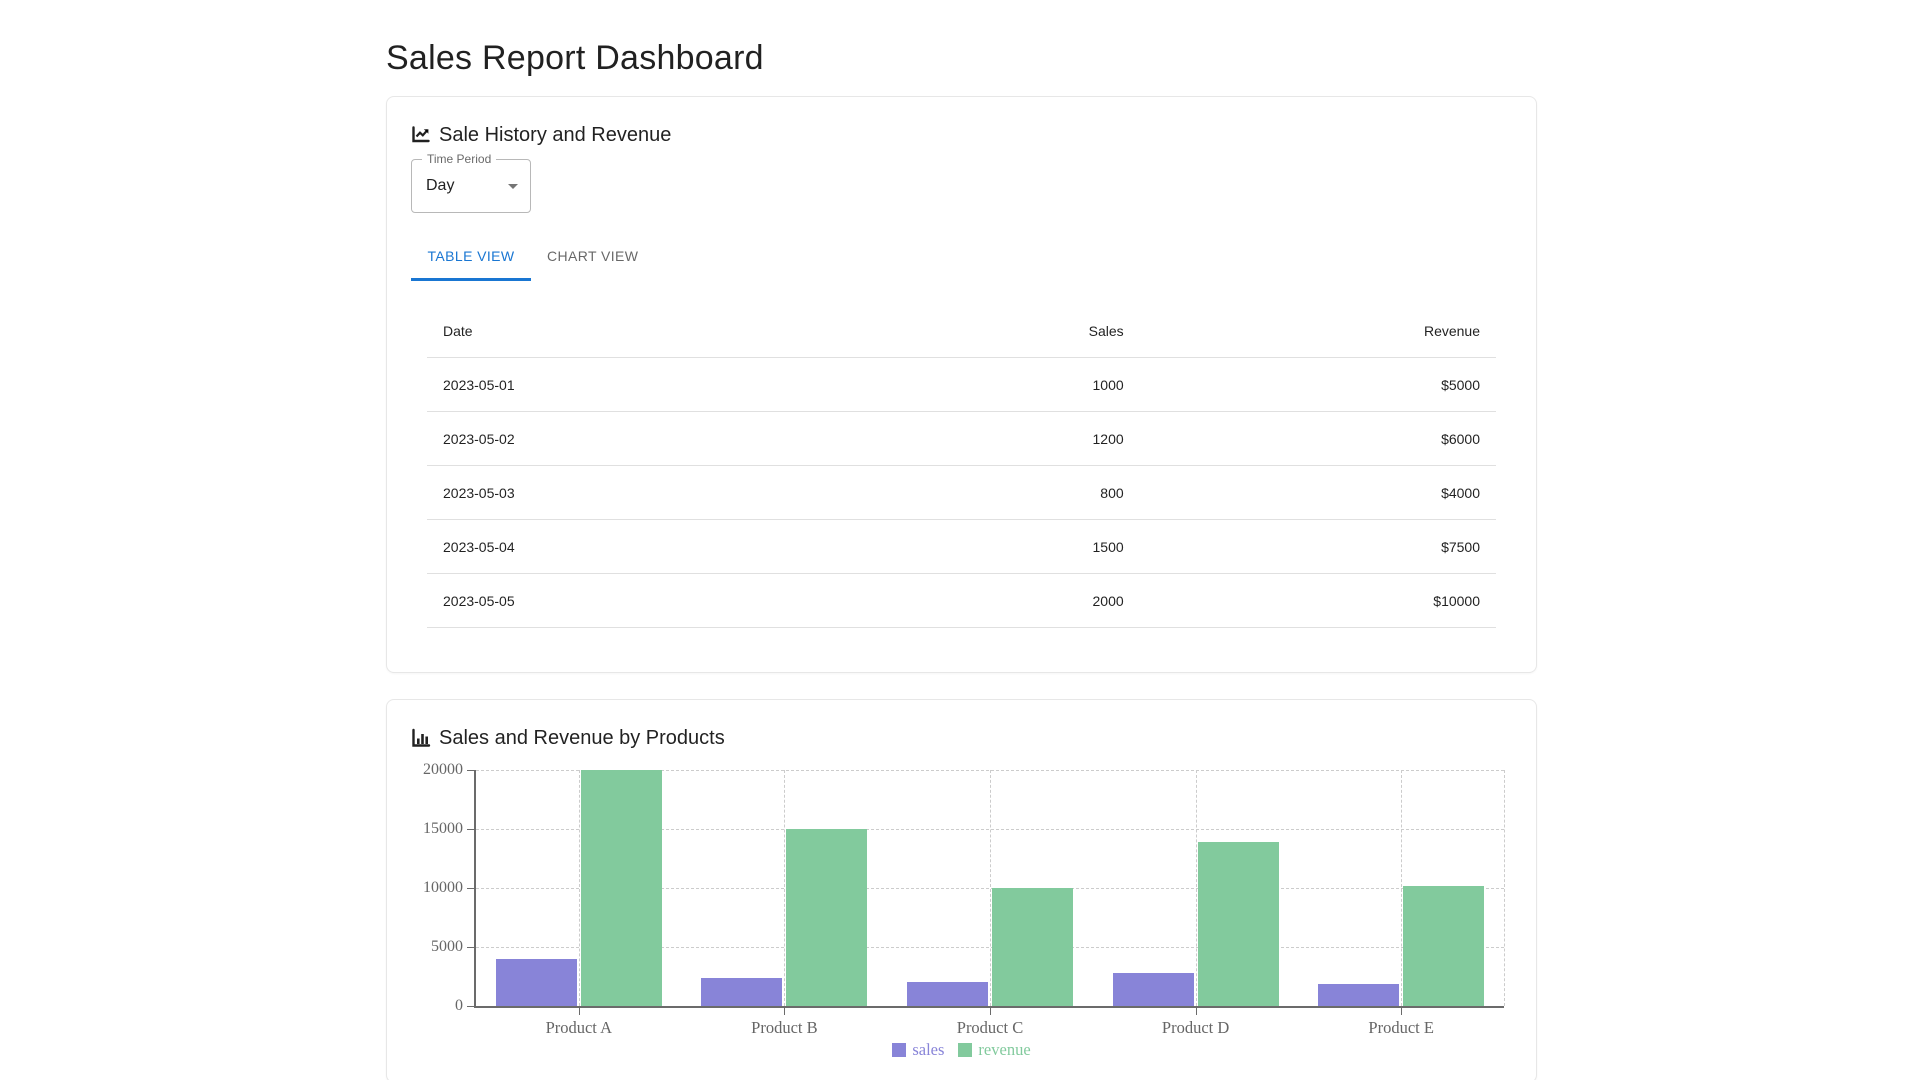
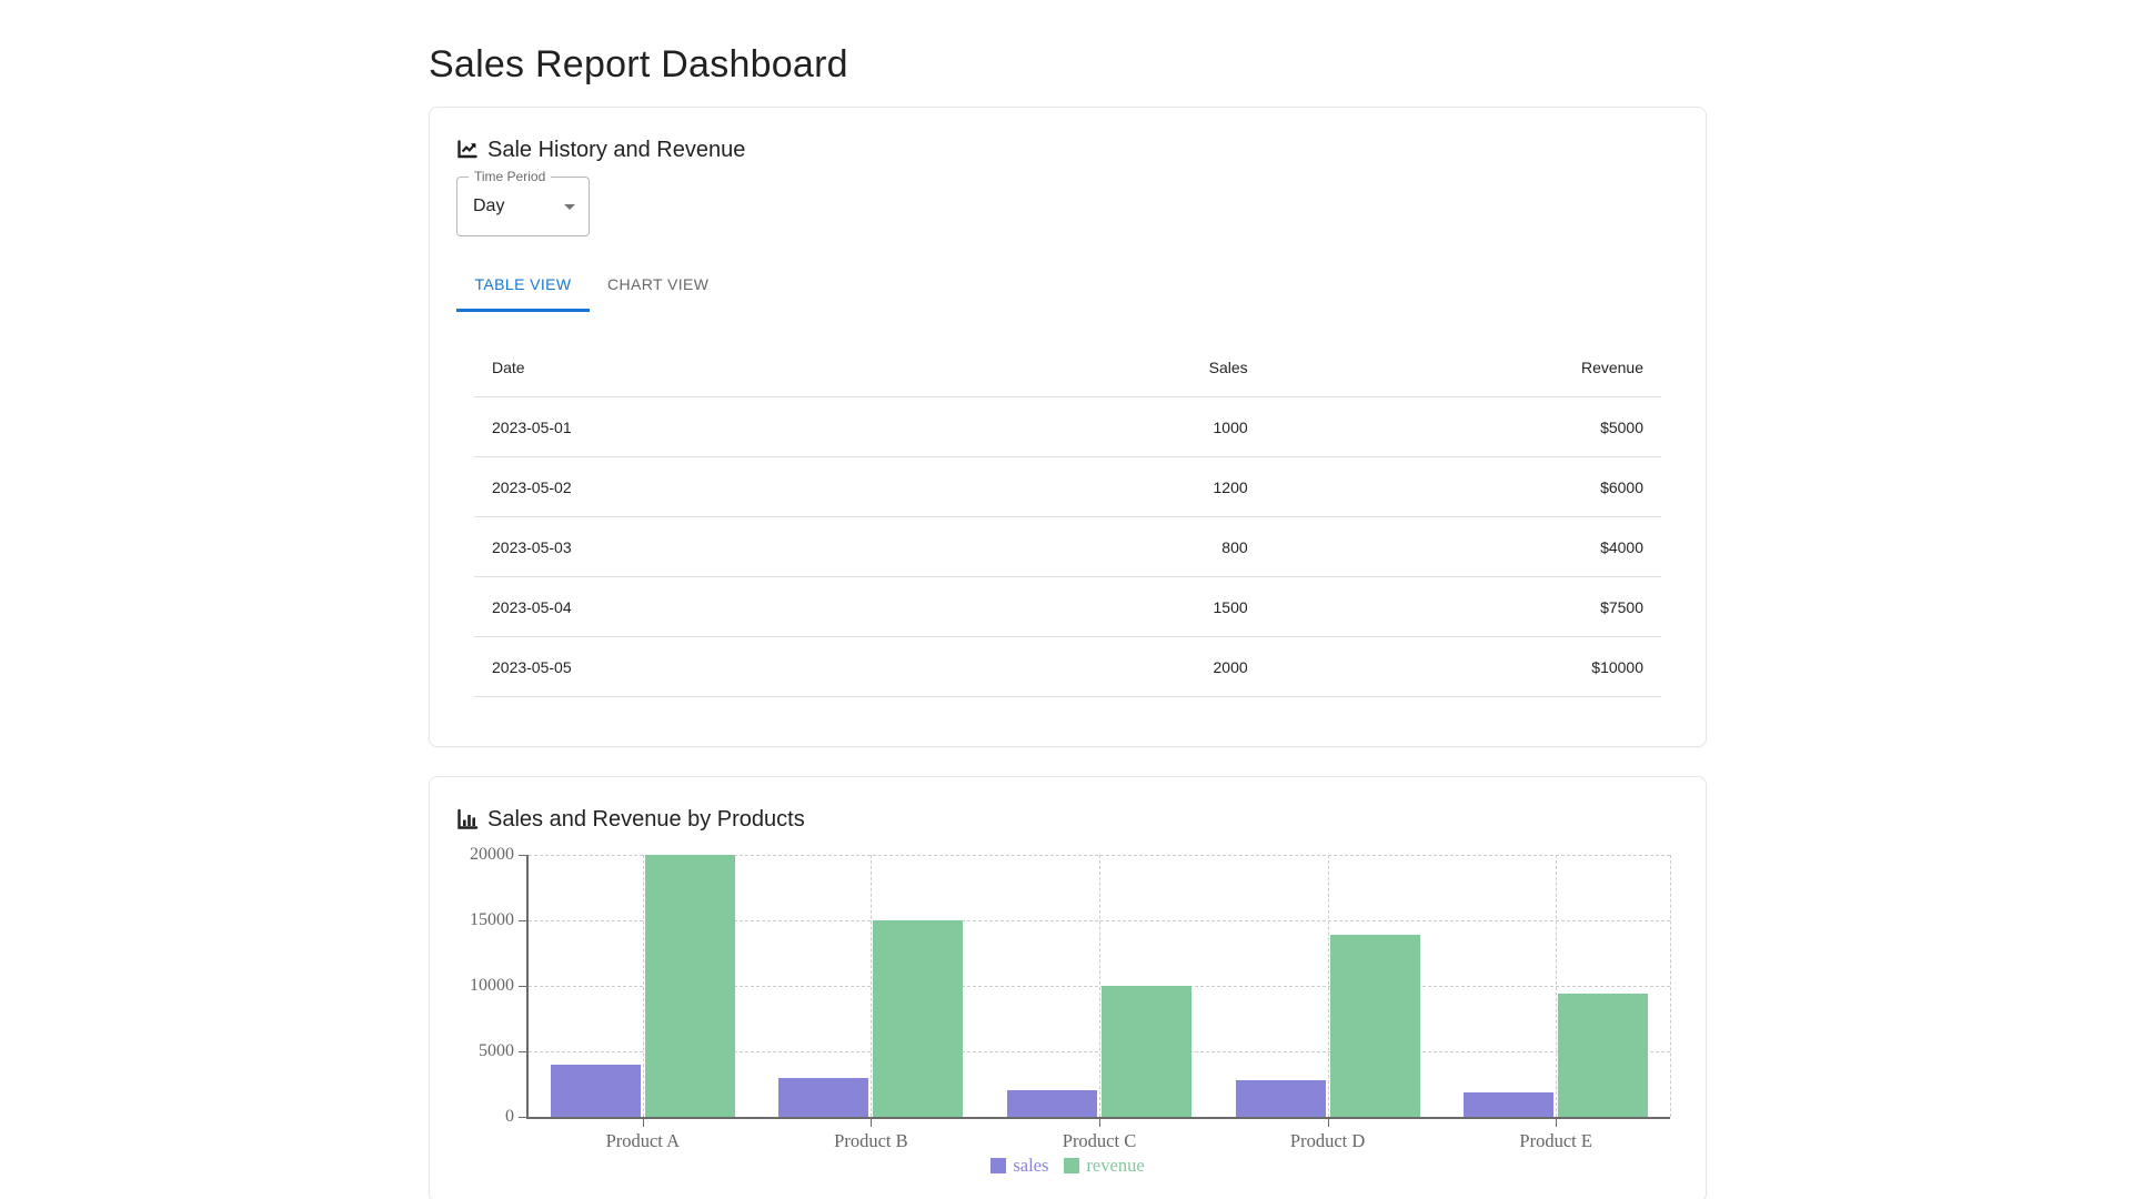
sales/Product B: 2400 -> 3000
revenue/Product E: 10200 -> 9400
